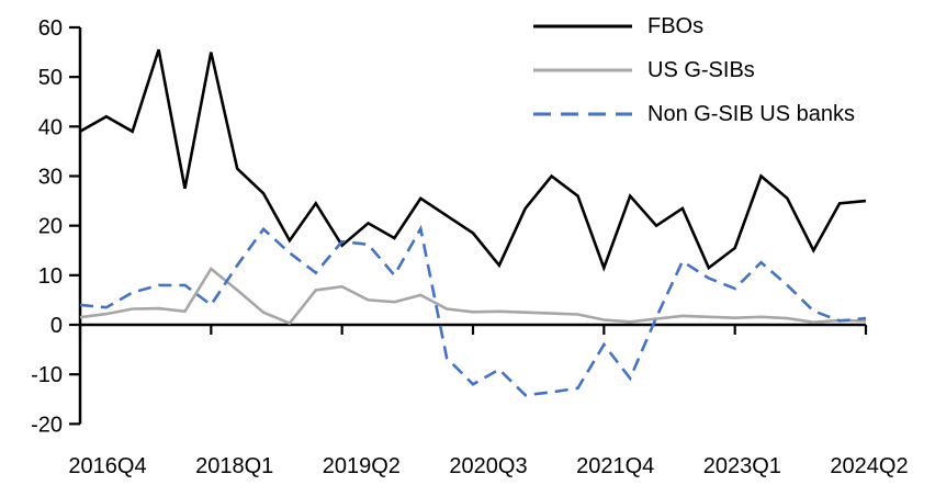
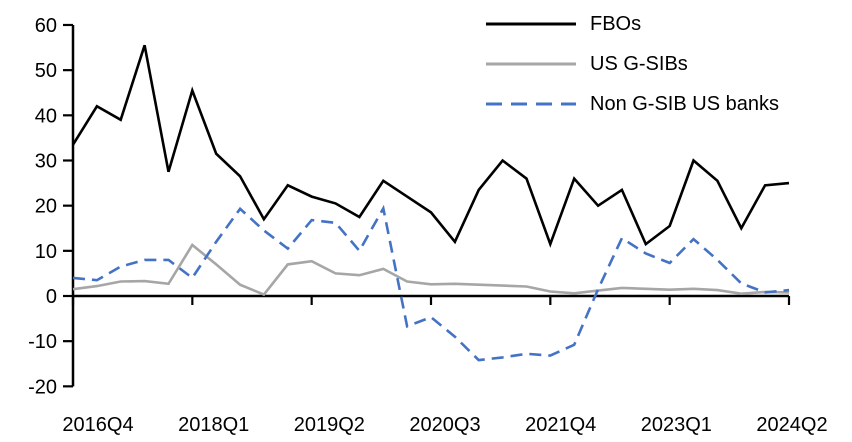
FBOs/2016Q4: 39 -> 34
FBOs/2018Q1: 55 -> 46
FBOs/2019Q2: 16 -> 22
Non G-SIB US banks/2020Q3: -12 -> -5
Non G-SIB US banks/2021Q4: -4 -> -13
